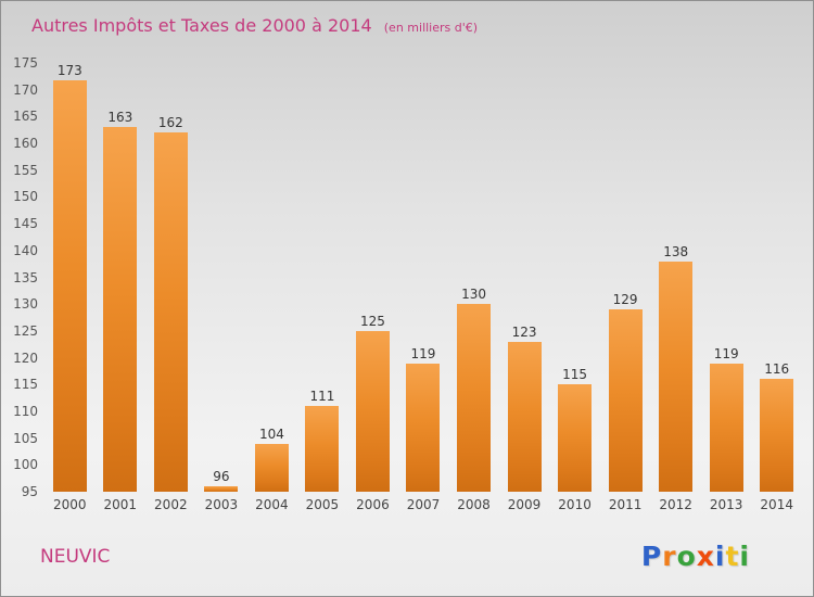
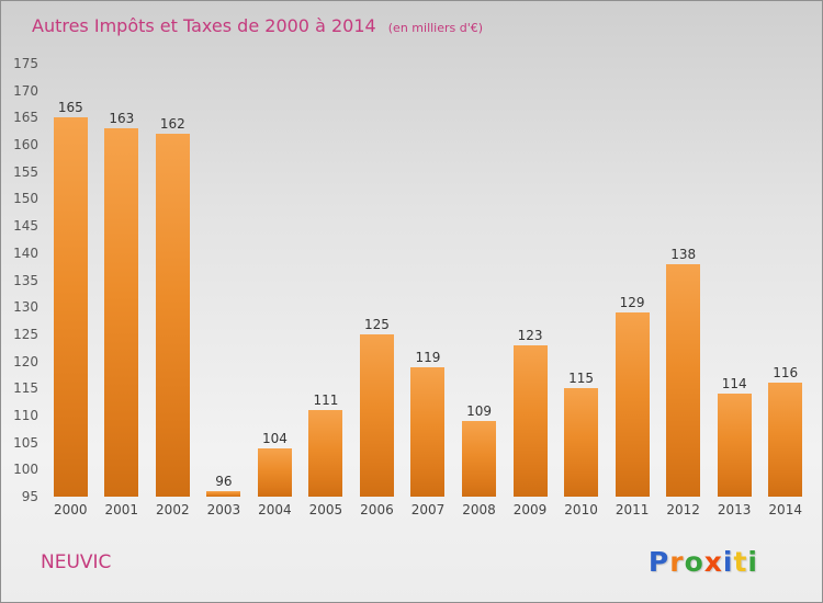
2000: 173 -> 165
2008: 130 -> 109
2013: 119 -> 114
